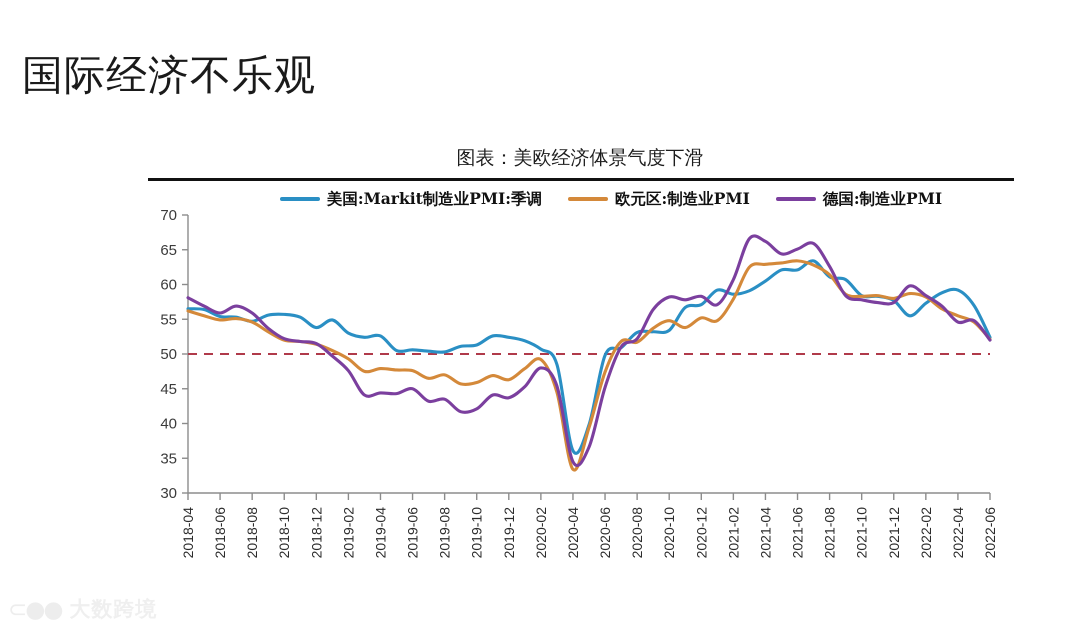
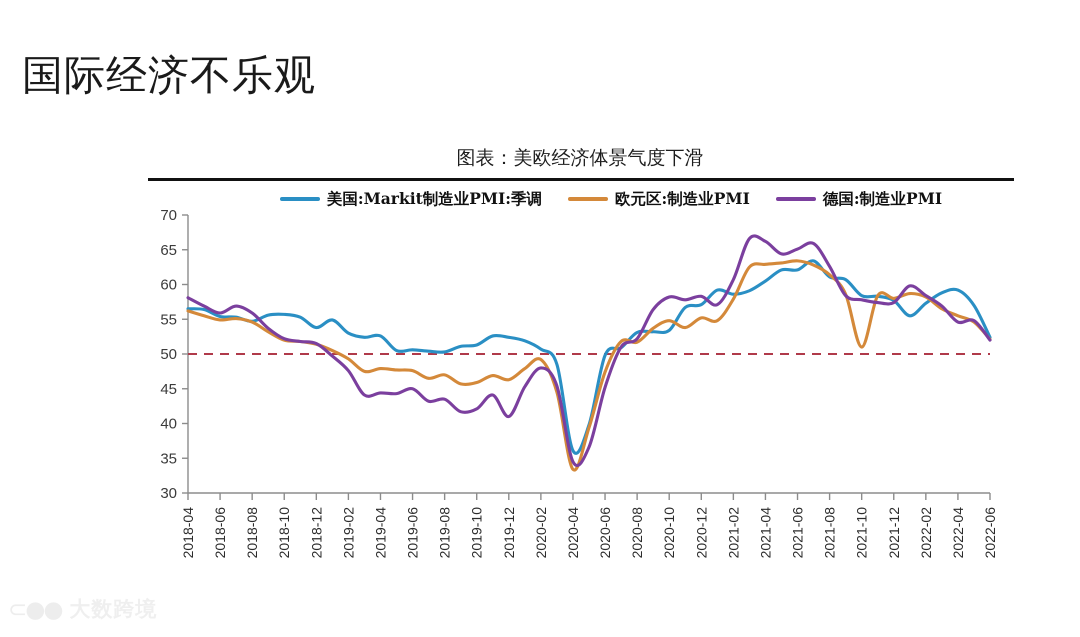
德国:制造业PMI/2019-12: 44 -> 41
欧元区:制造业PMI/2021-10: 58 -> 51
